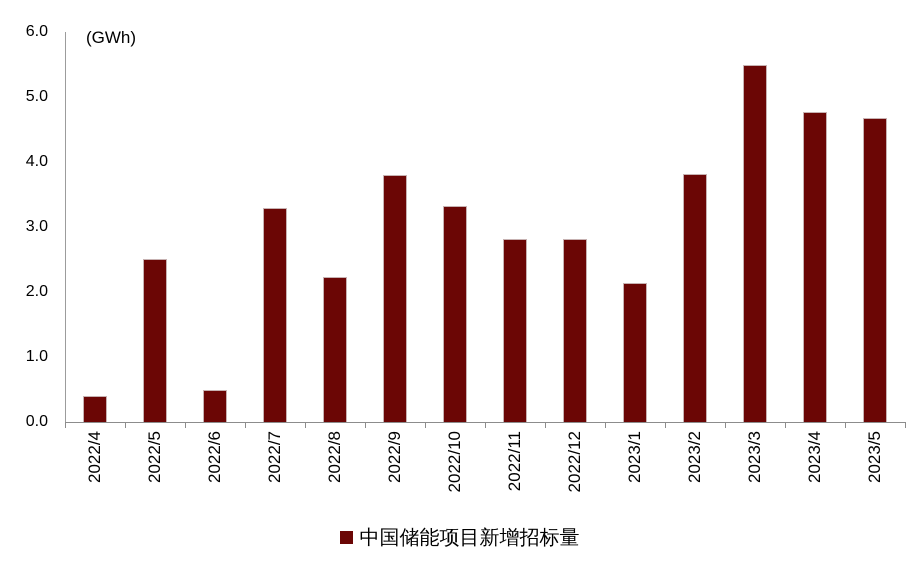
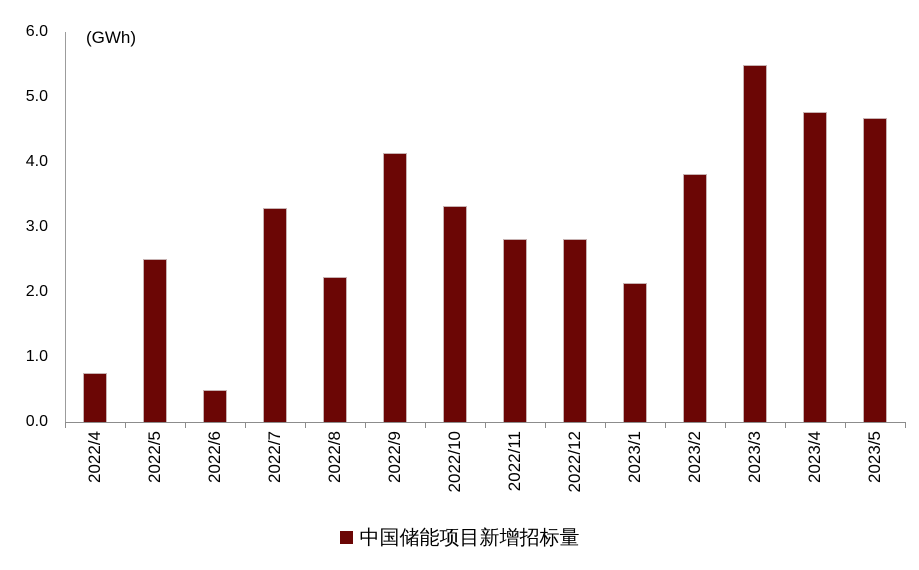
2022/4: 0.4 -> 0.8
2022/9: 3.8 -> 4.1
